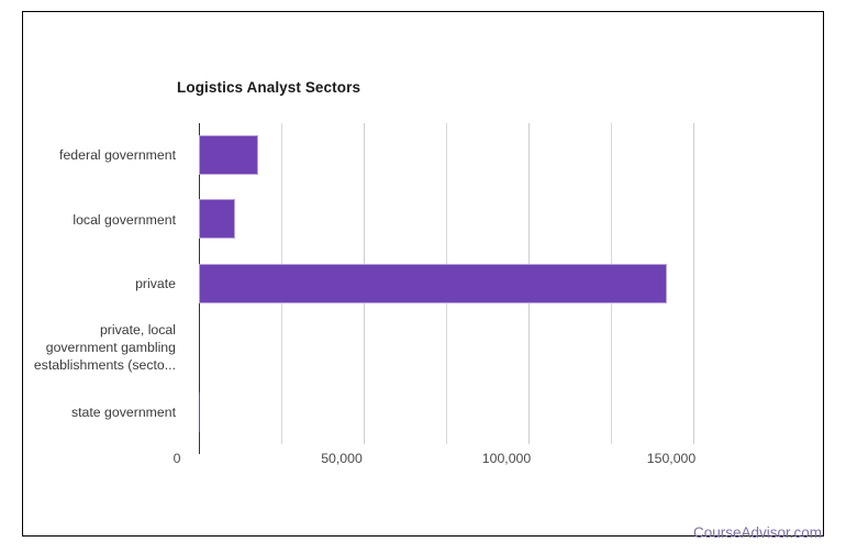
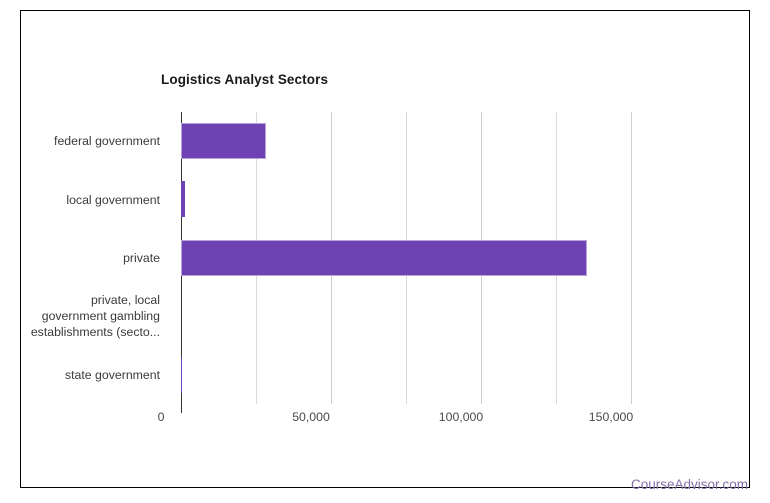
federal government: 18000 -> 28000
local government: 11000 -> 1000
private: 142000 -> 135000
